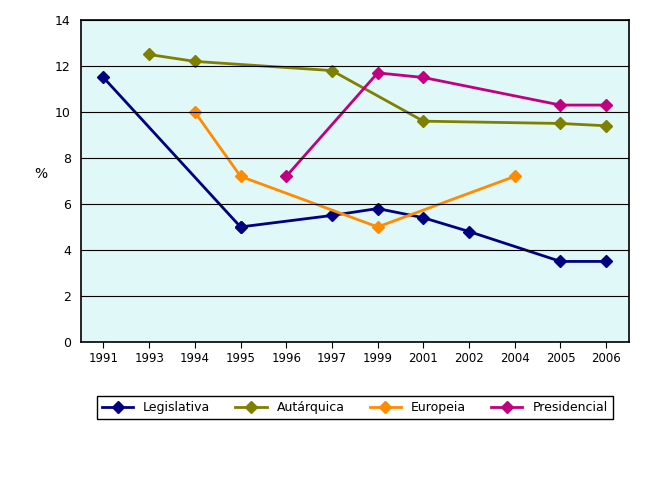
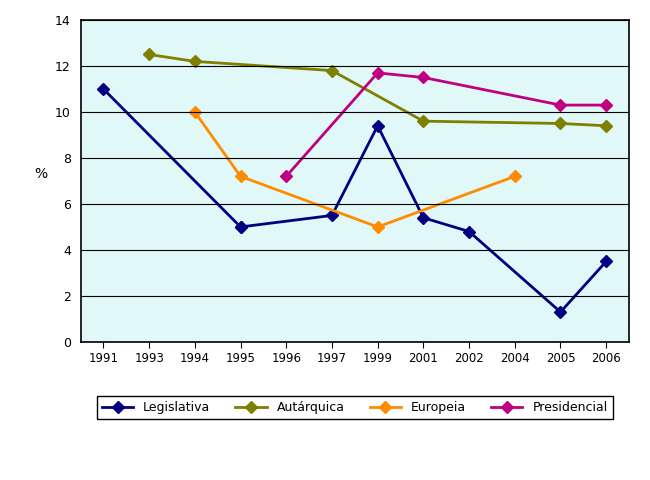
Legislativa/1991: 11.5 -> 11.0
Legislativa/1999: 5.8 -> 9.4
Legislativa/2005: 3.5 -> 1.3
